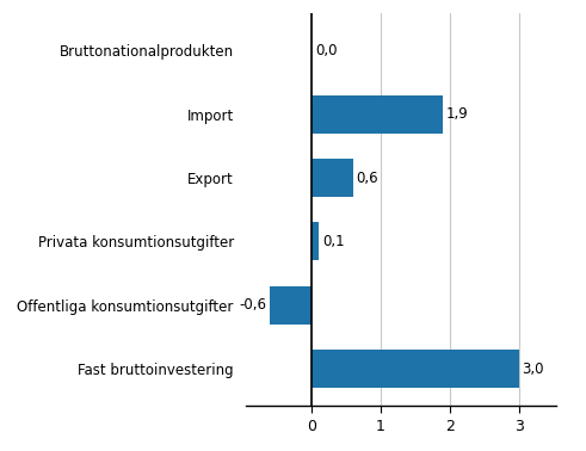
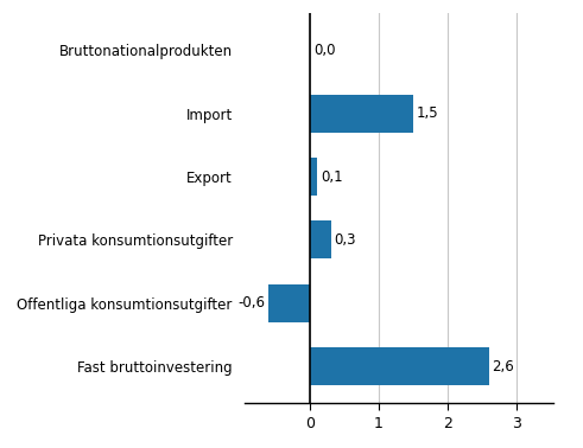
Import: 1,9 -> 1,5
Export: 0,6 -> 0,1
Privata konsumtionsutgifter: 0,1 -> 0,3
Fast bruttoinvestering: 3,0 -> 2,6
